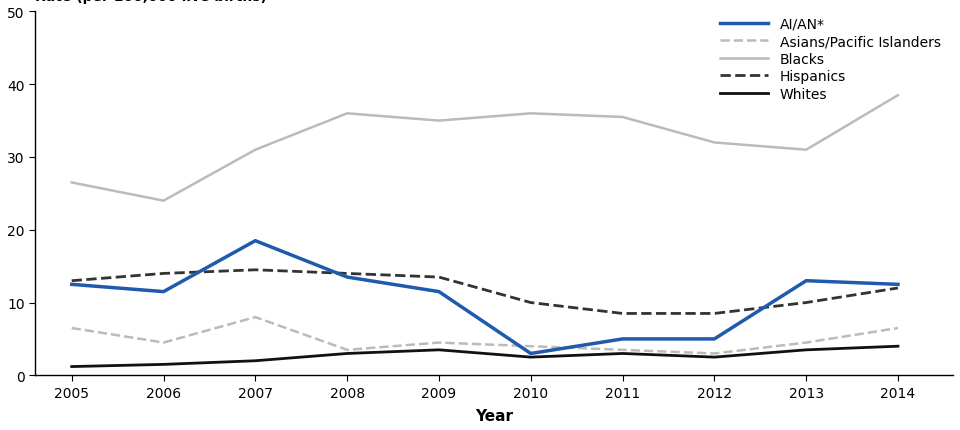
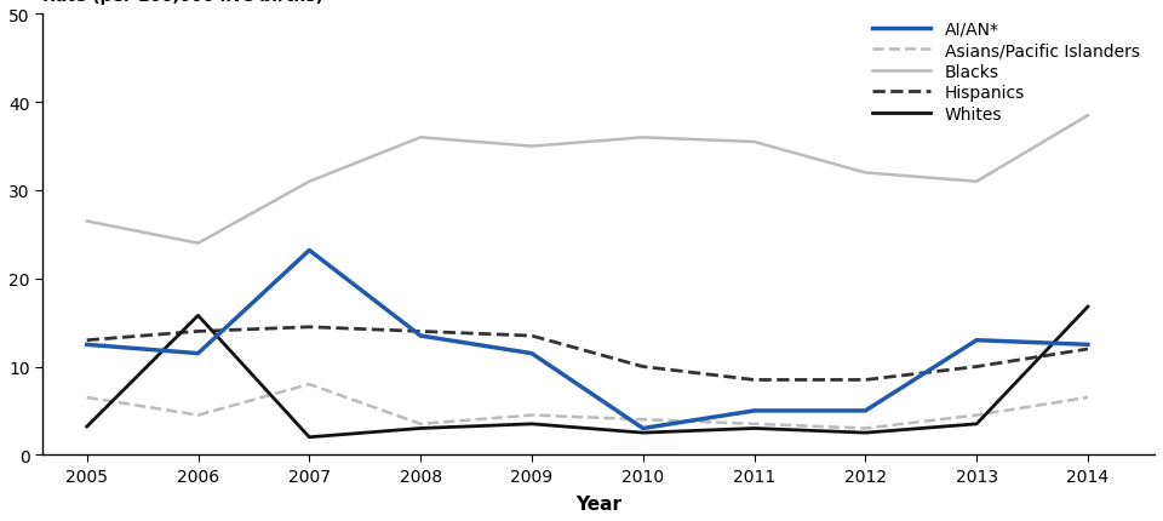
Whites/2005: 1.2 -> 3.2
Whites/2006: 1.5 -> 15.8
AI/AN*/2007: 18.5 -> 23.2
Whites/2014: 4.0 -> 16.8
